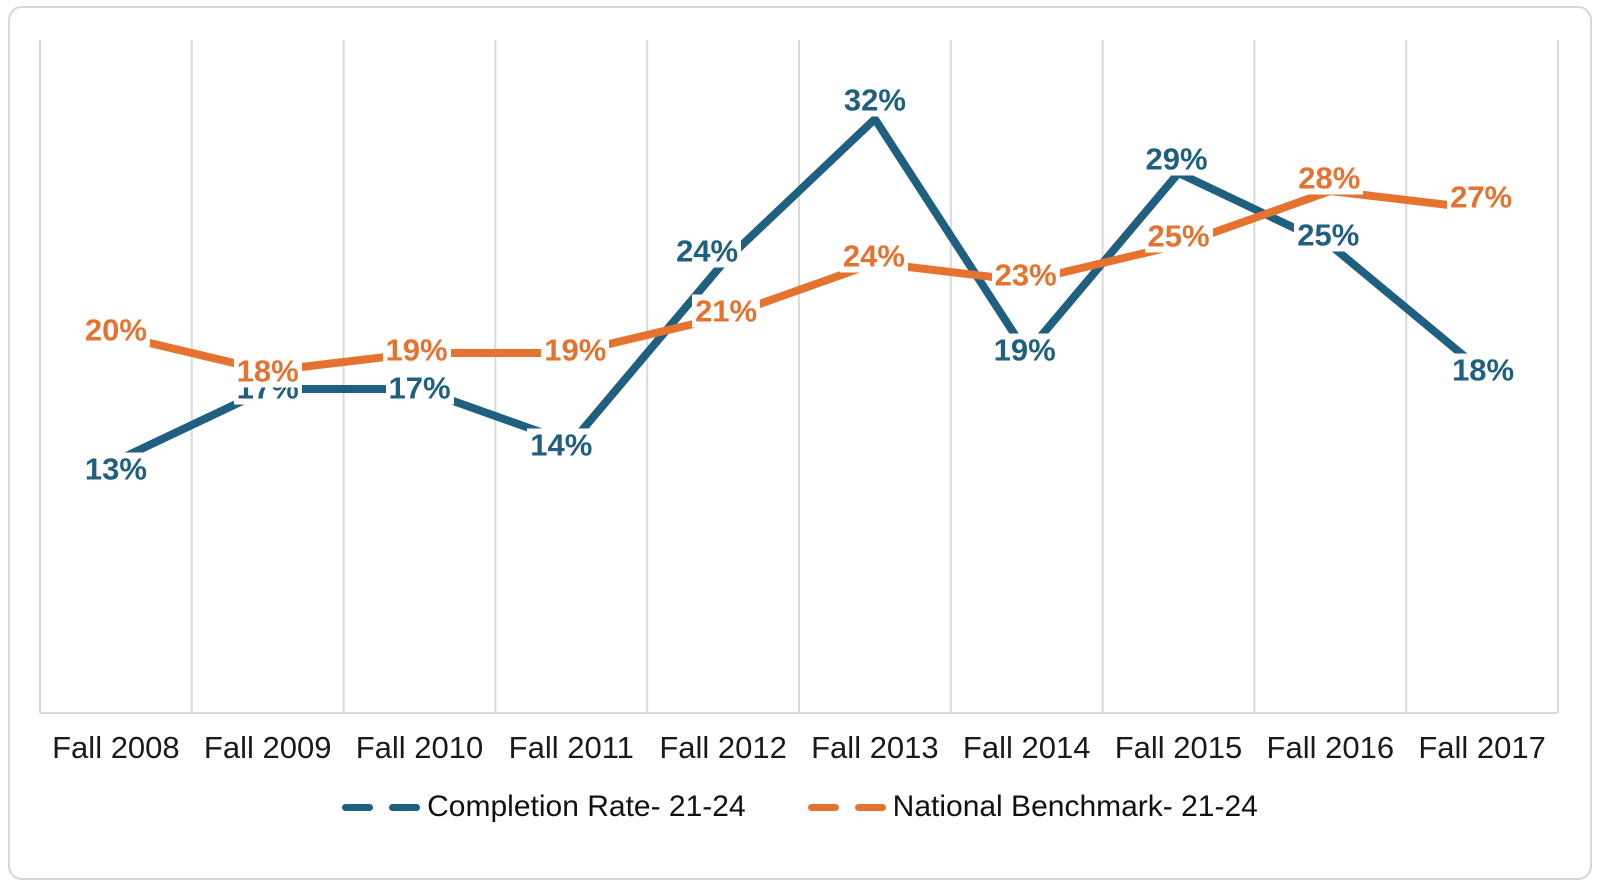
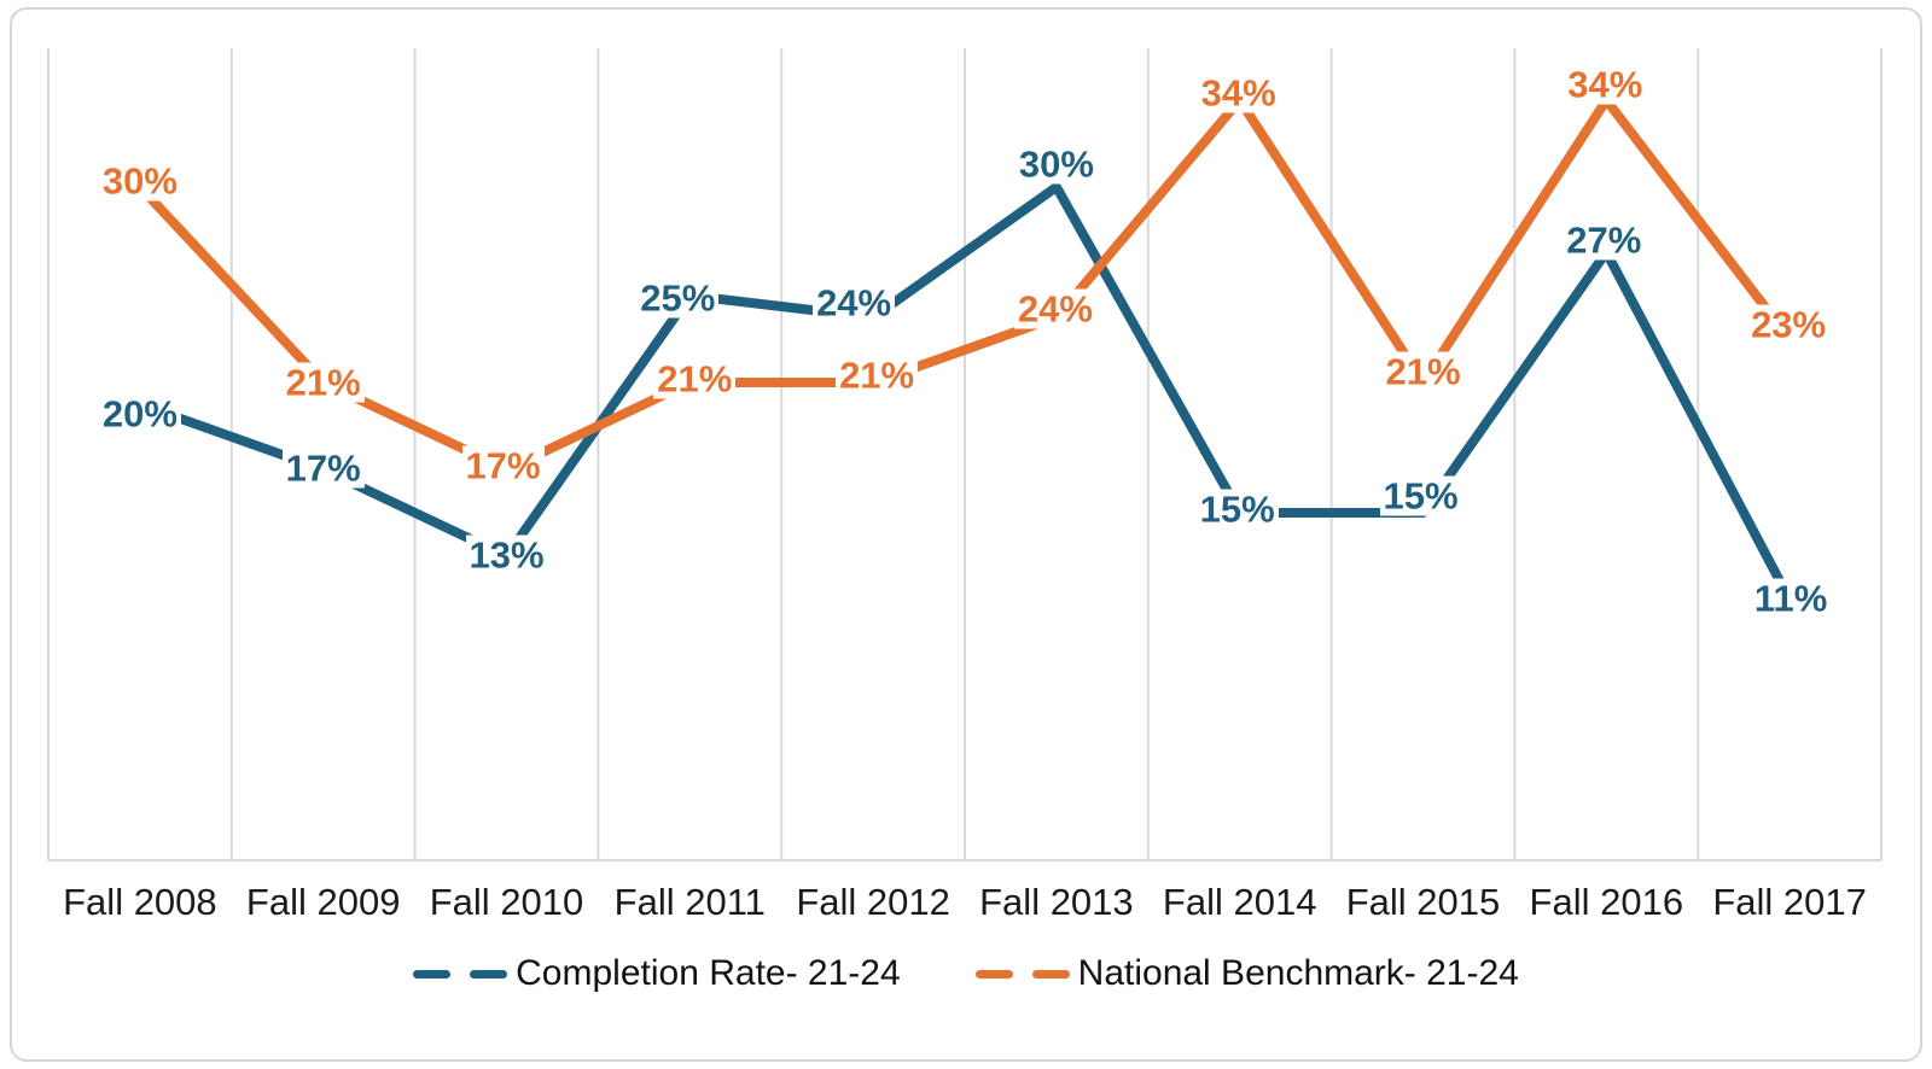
Completion Rate- 21-24/Fall 2008: 13% -> 20%
National Benchmark- 21-24/Fall 2008: 20% -> 30%
National Benchmark- 21-24/Fall 2009: 18% -> 21%
Completion Rate- 21-24/Fall 2010: 17% -> 13%
National Benchmark- 21-24/Fall 2010: 19% -> 17%
Completion Rate- 21-24/Fall 2011: 14% -> 25%
National Benchmark- 21-24/Fall 2011: 19% -> 21%
Completion Rate- 21-24/Fall 2013: 32% -> 30%
Completion Rate- 21-24/Fall 2014: 19% -> 15%
National Benchmark- 21-24/Fall 2014: 23% -> 34%
Completion Rate- 21-24/Fall 2015: 29% -> 15%
National Benchmark- 21-24/Fall 2015: 25% -> 21%
Completion Rate- 21-24/Fall 2016: 25% -> 27%
National Benchmark- 21-24/Fall 2016: 28% -> 34%
Completion Rate- 21-24/Fall 2017: 18% -> 11%
National Benchmark- 21-24/Fall 2017: 27% -> 23%
